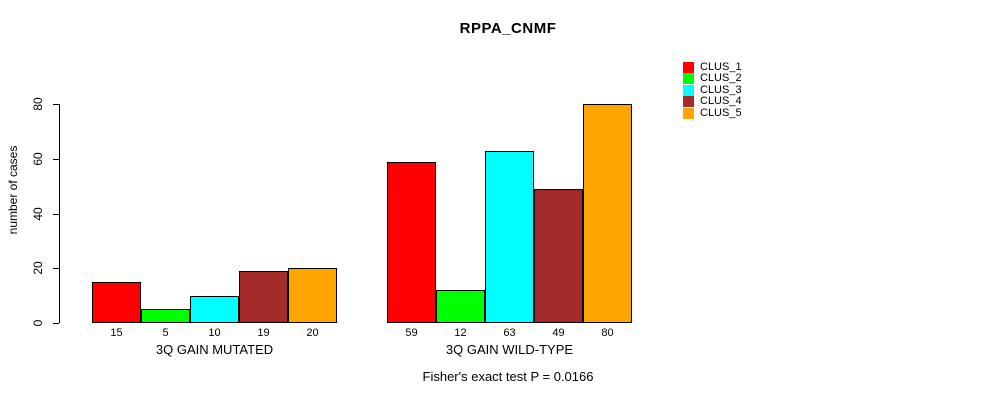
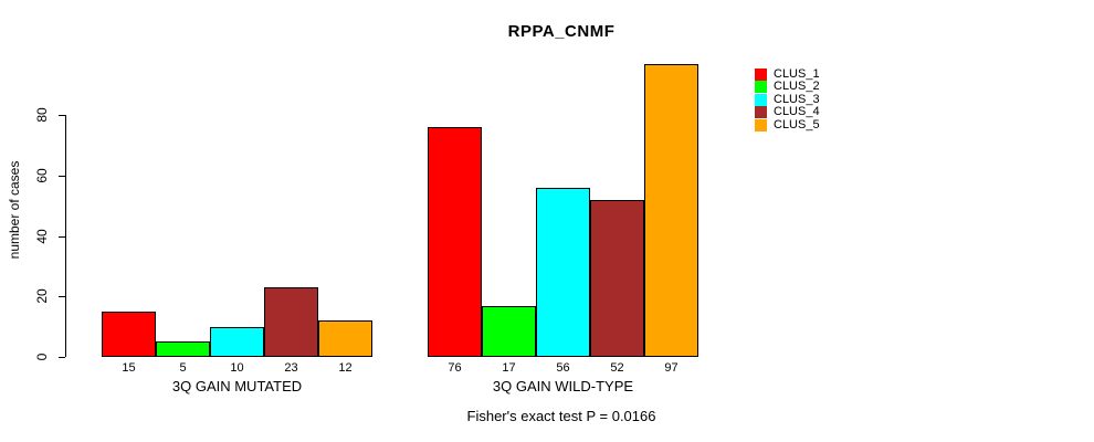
CLUS_4/3Q GAIN MUTATED: 19 -> 23
CLUS_5/3Q GAIN MUTATED: 20 -> 12
CLUS_1/3Q GAIN WILD-TYPE: 59 -> 76
CLUS_2/3Q GAIN WILD-TYPE: 12 -> 17
CLUS_3/3Q GAIN WILD-TYPE: 63 -> 56
CLUS_4/3Q GAIN WILD-TYPE: 49 -> 52
CLUS_5/3Q GAIN WILD-TYPE: 80 -> 97
